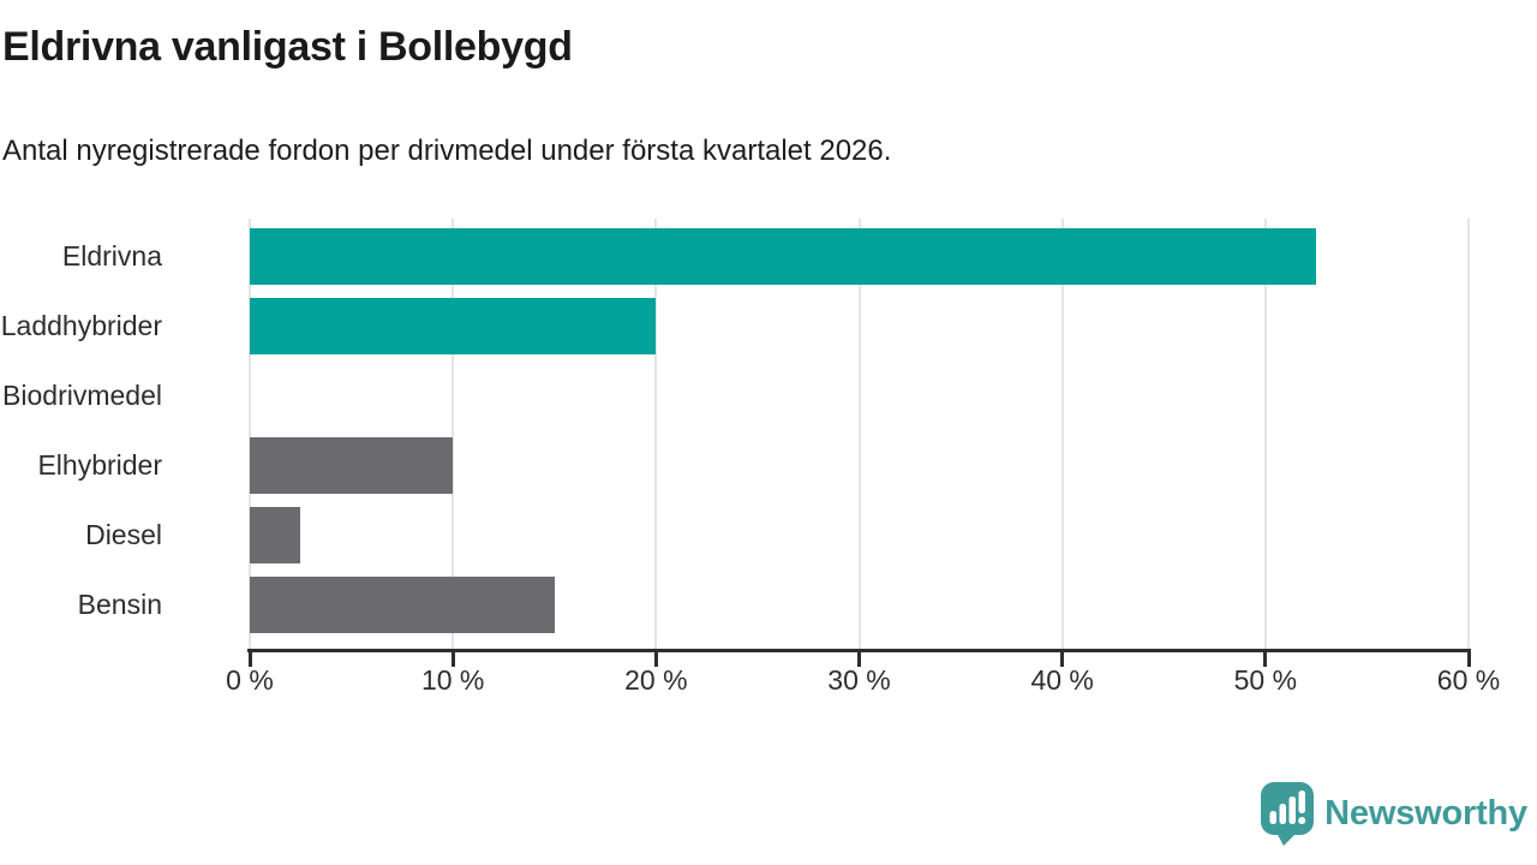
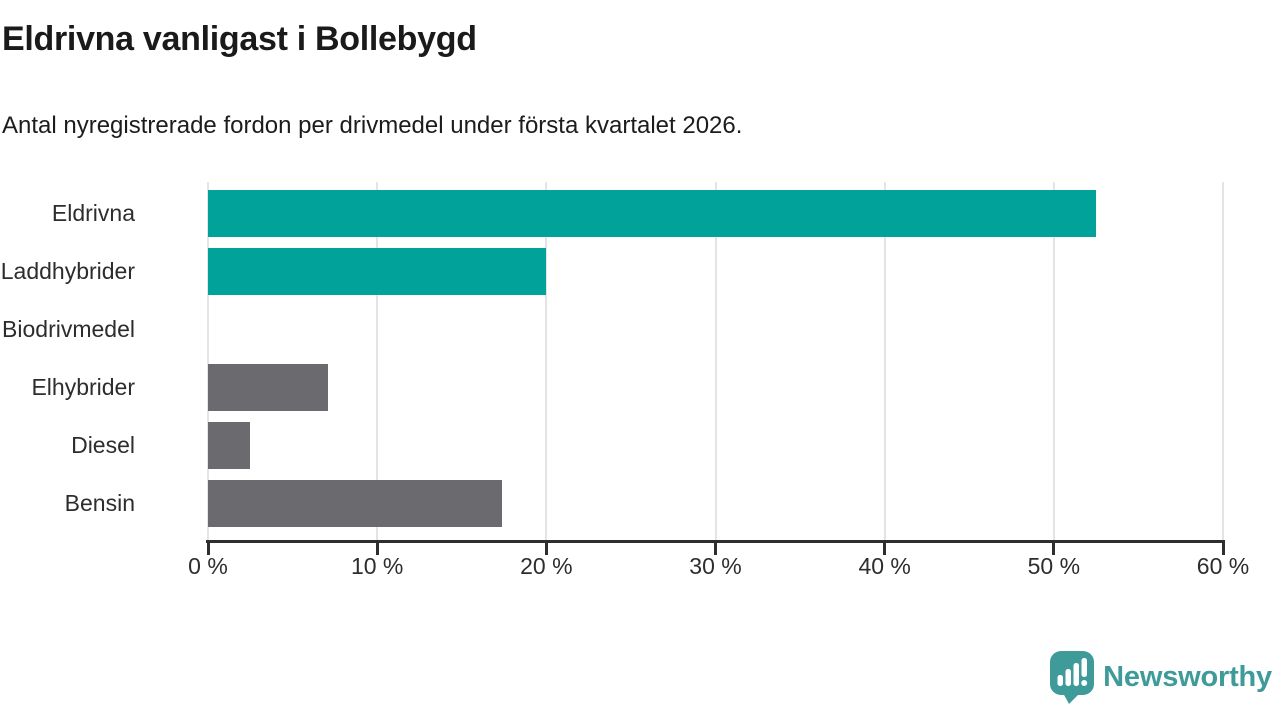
Elhybrider: 10.0% -> 7.1%
Bensin: 15.0% -> 17.4%
